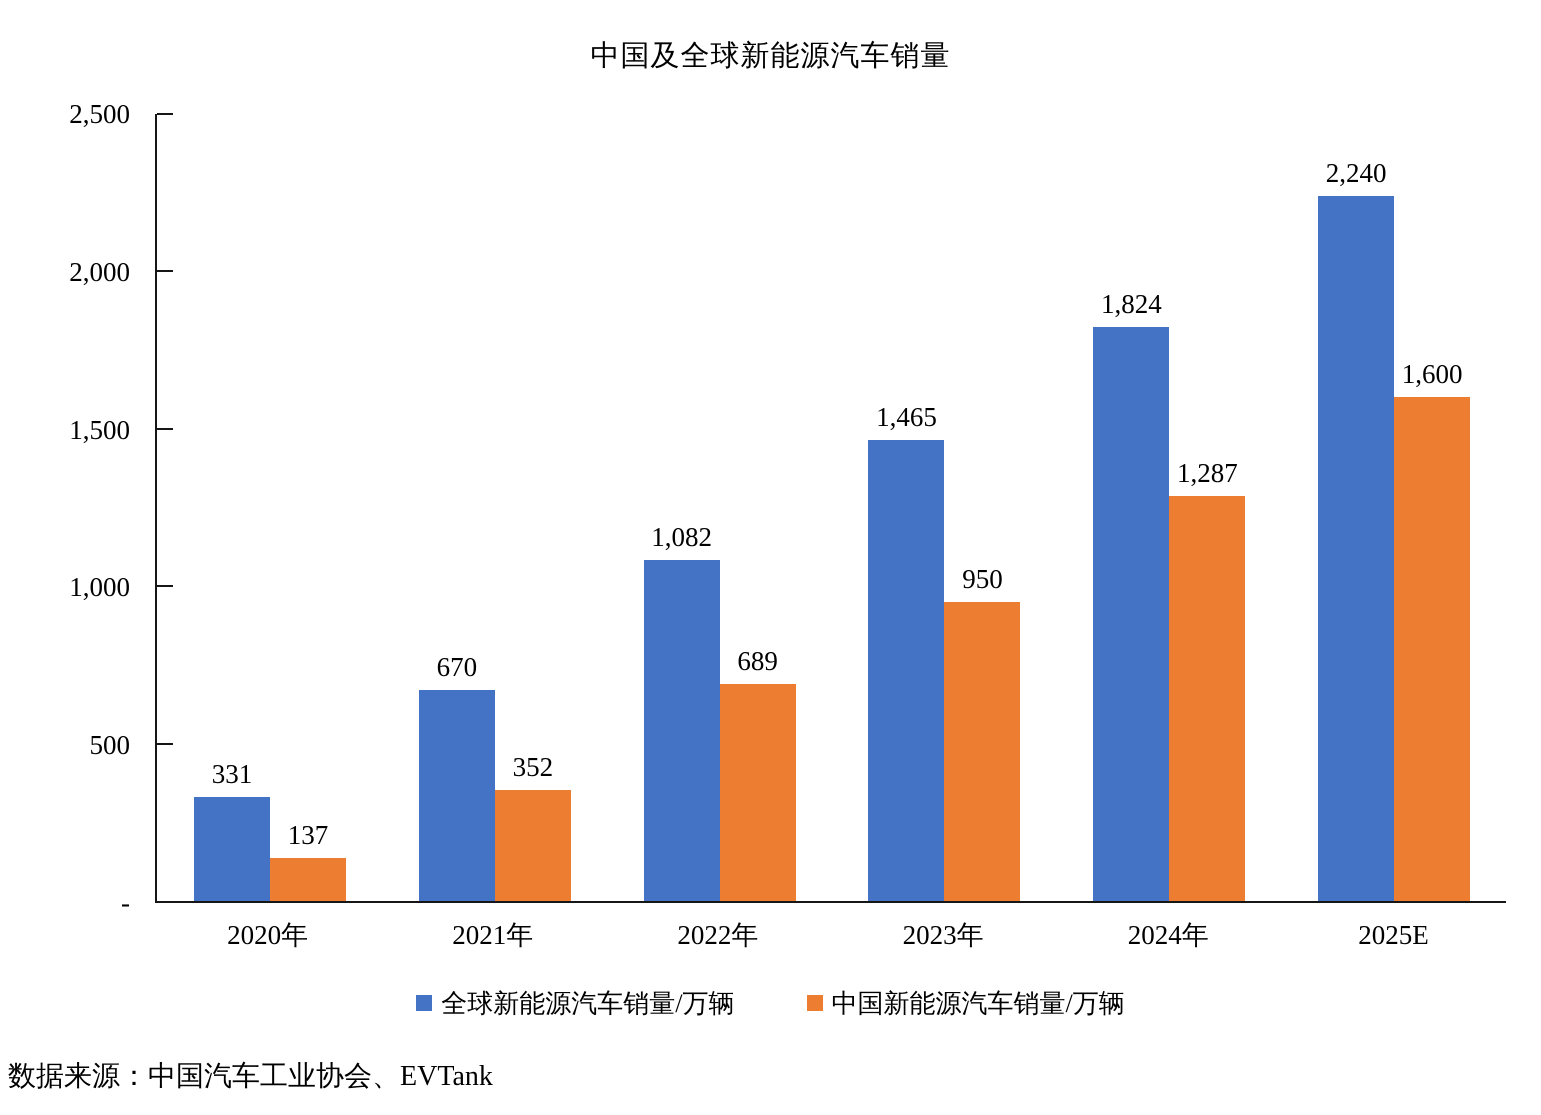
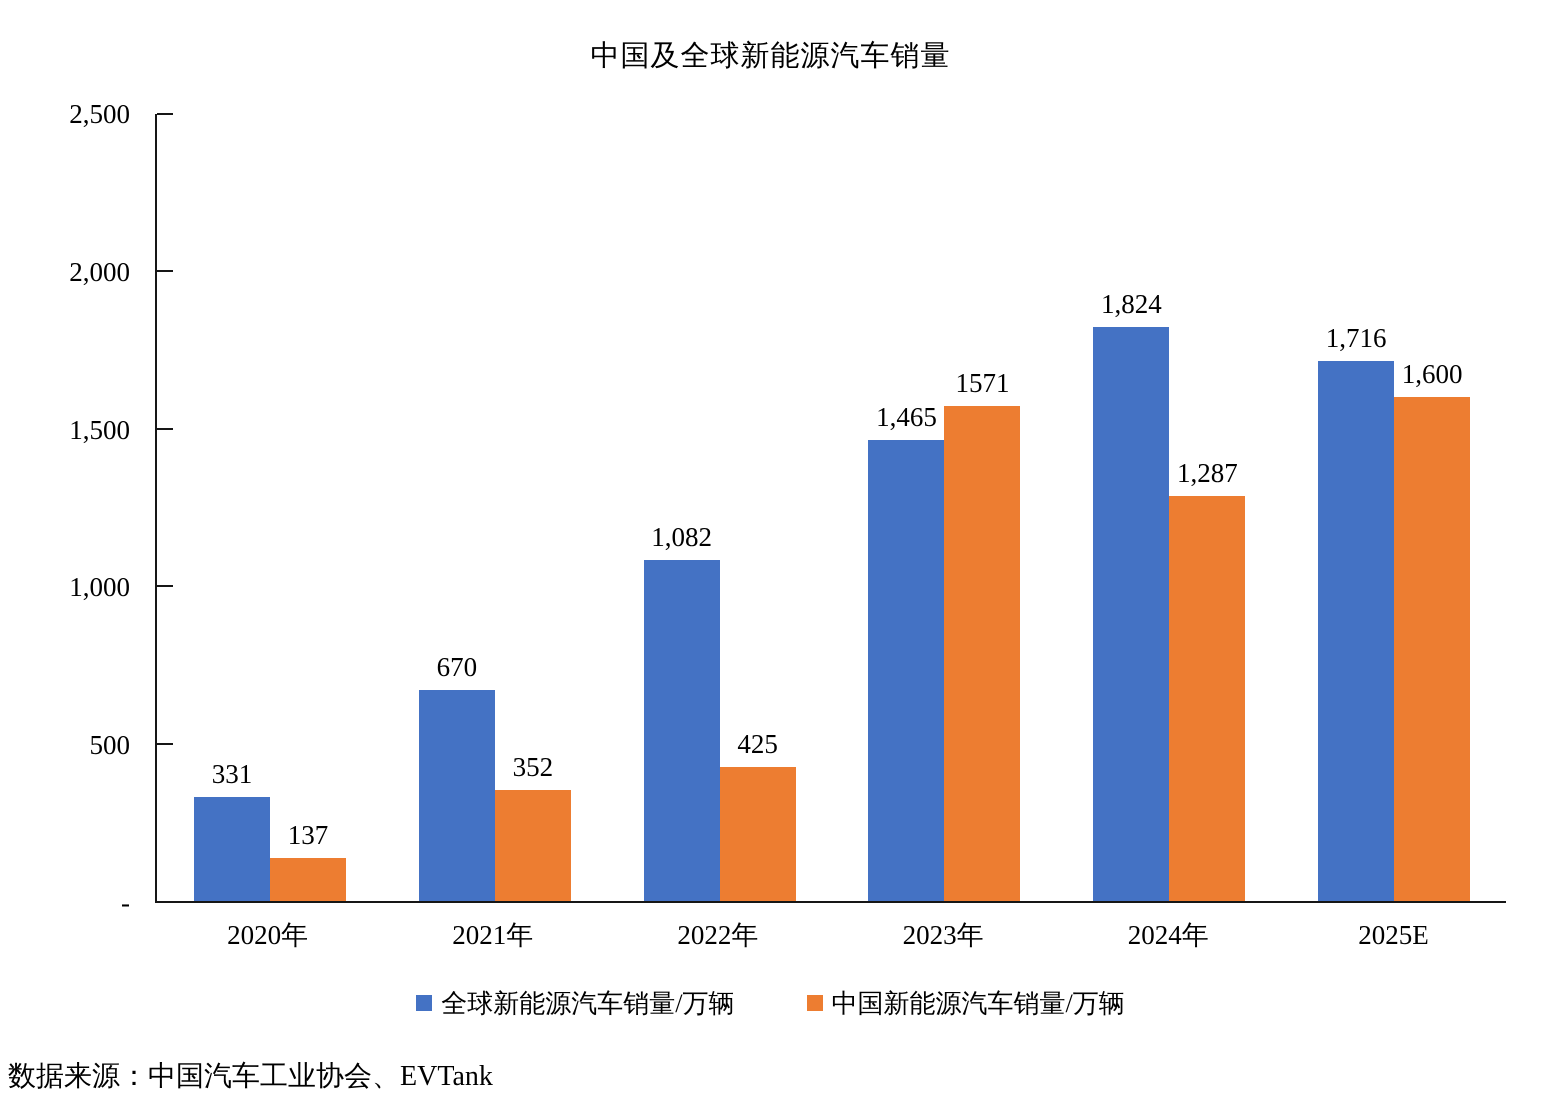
中国新能源汽车销量/万辆/2022年: 689 -> 425
中国新能源汽车销量/万辆/2023年: 950 -> 1571
全球新能源汽车销量/万辆/2025E: 2,240 -> 1,716
